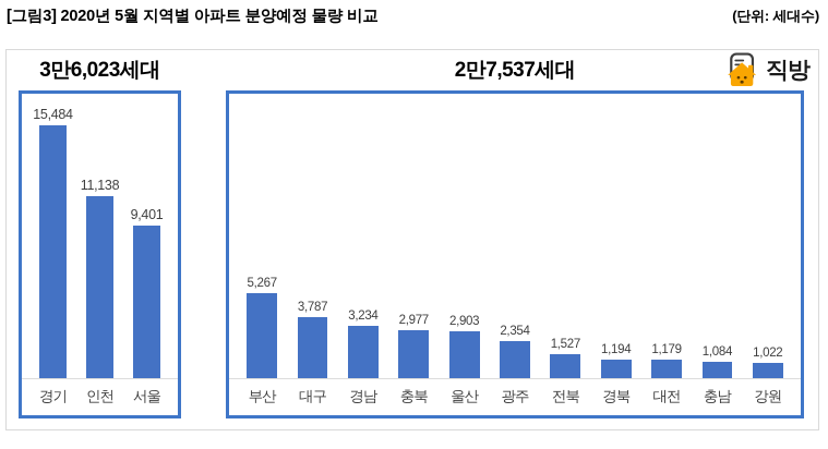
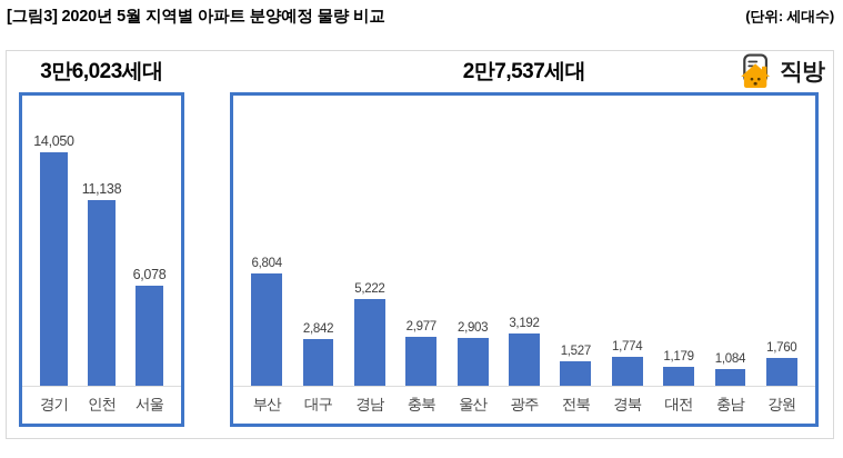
3만6,023세대/경기: 15,484 -> 14,050
3만6,023세대/서울: 9,401 -> 6,078
2만7,537세대/부산: 5,267 -> 6,804
2만7,537세대/대구: 3,787 -> 2,842
2만7,537세대/경남: 3,234 -> 5,222
2만7,537세대/광주: 2,354 -> 3,192
2만7,537세대/경북: 1,194 -> 1,774
2만7,537세대/강원: 1,022 -> 1,760
